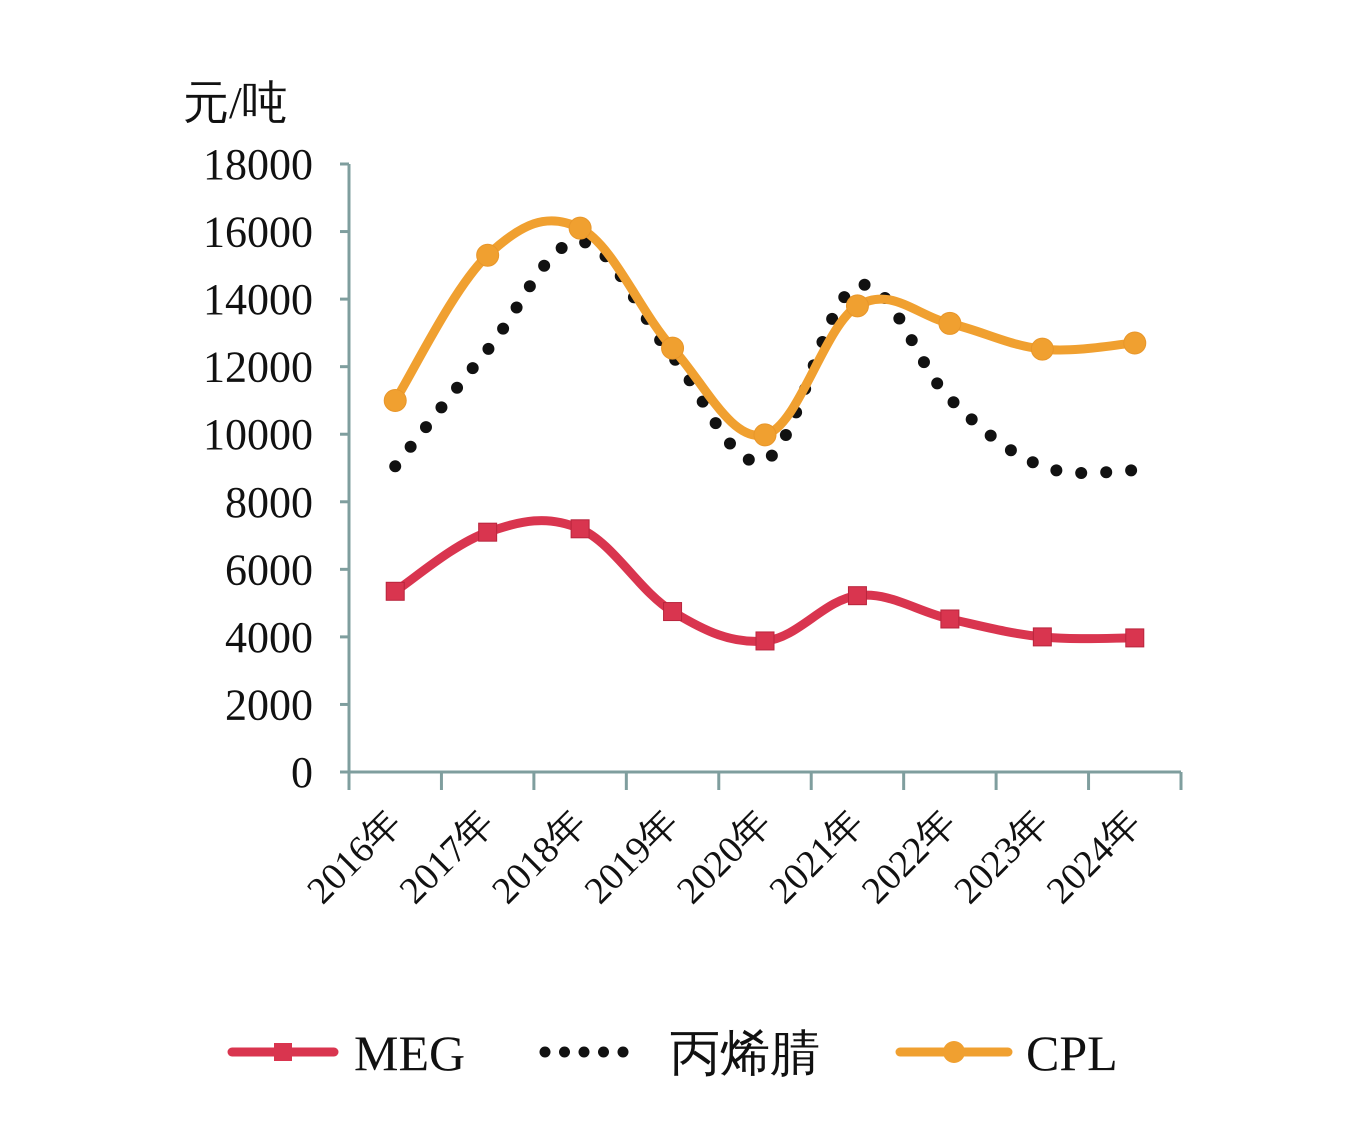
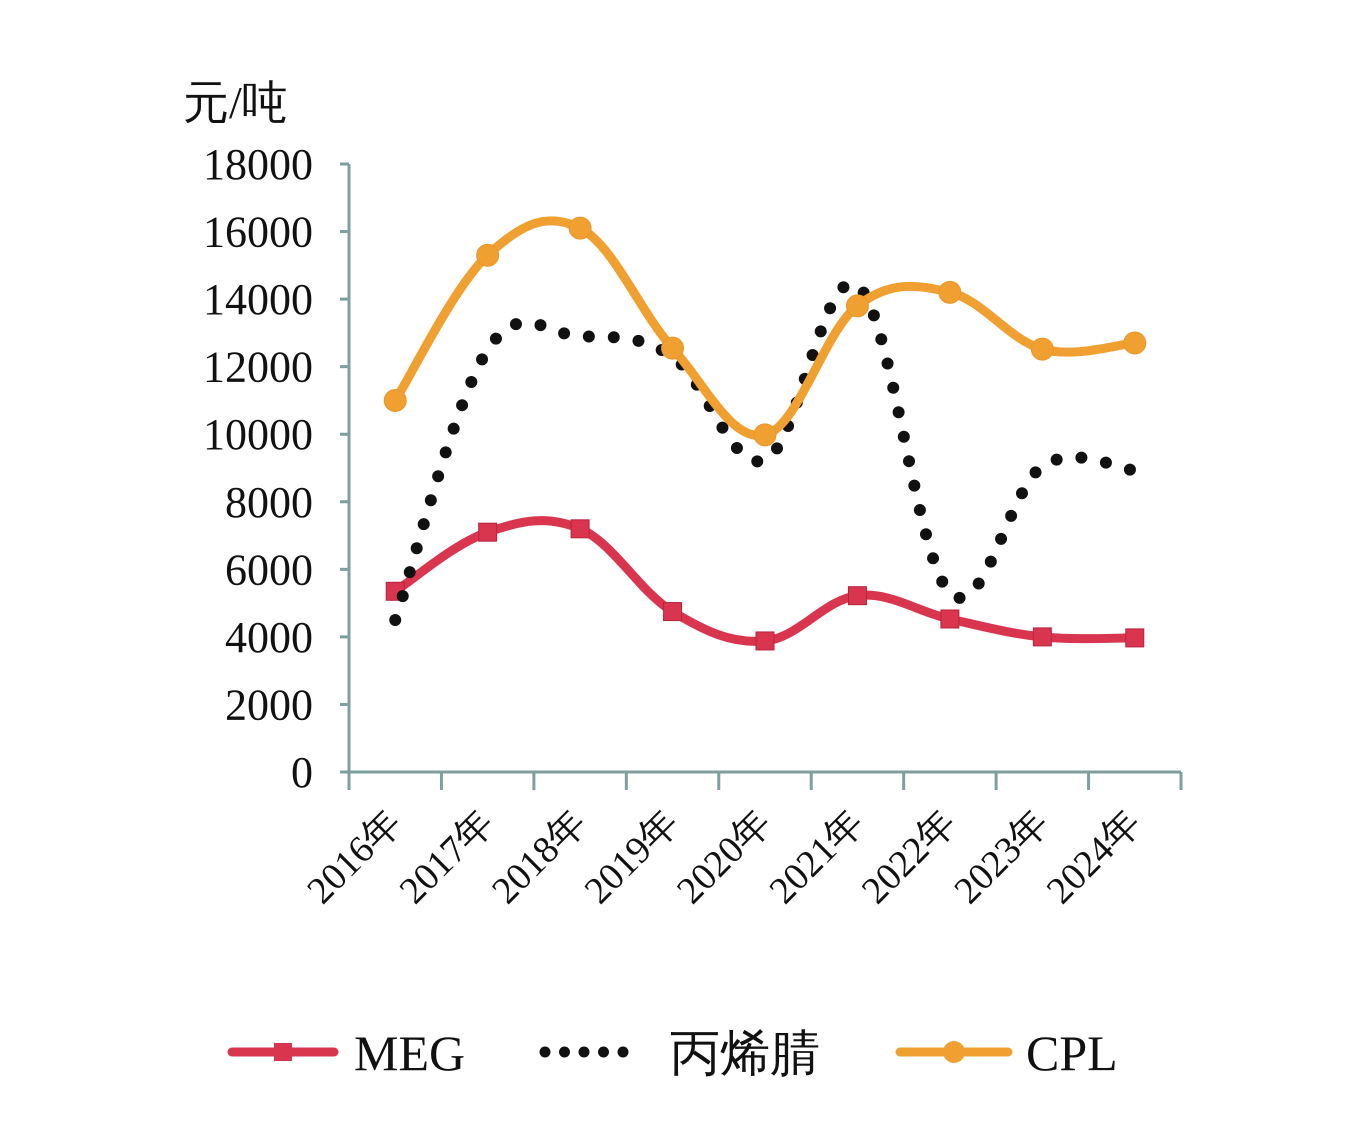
丙烯腈/2016年: 9000 -> 4500
丙烯腈/2018年: 15700 -> 12900
丙烯腈/2022年: 11000 -> 5300
CPL/2022年: 13300 -> 14200
